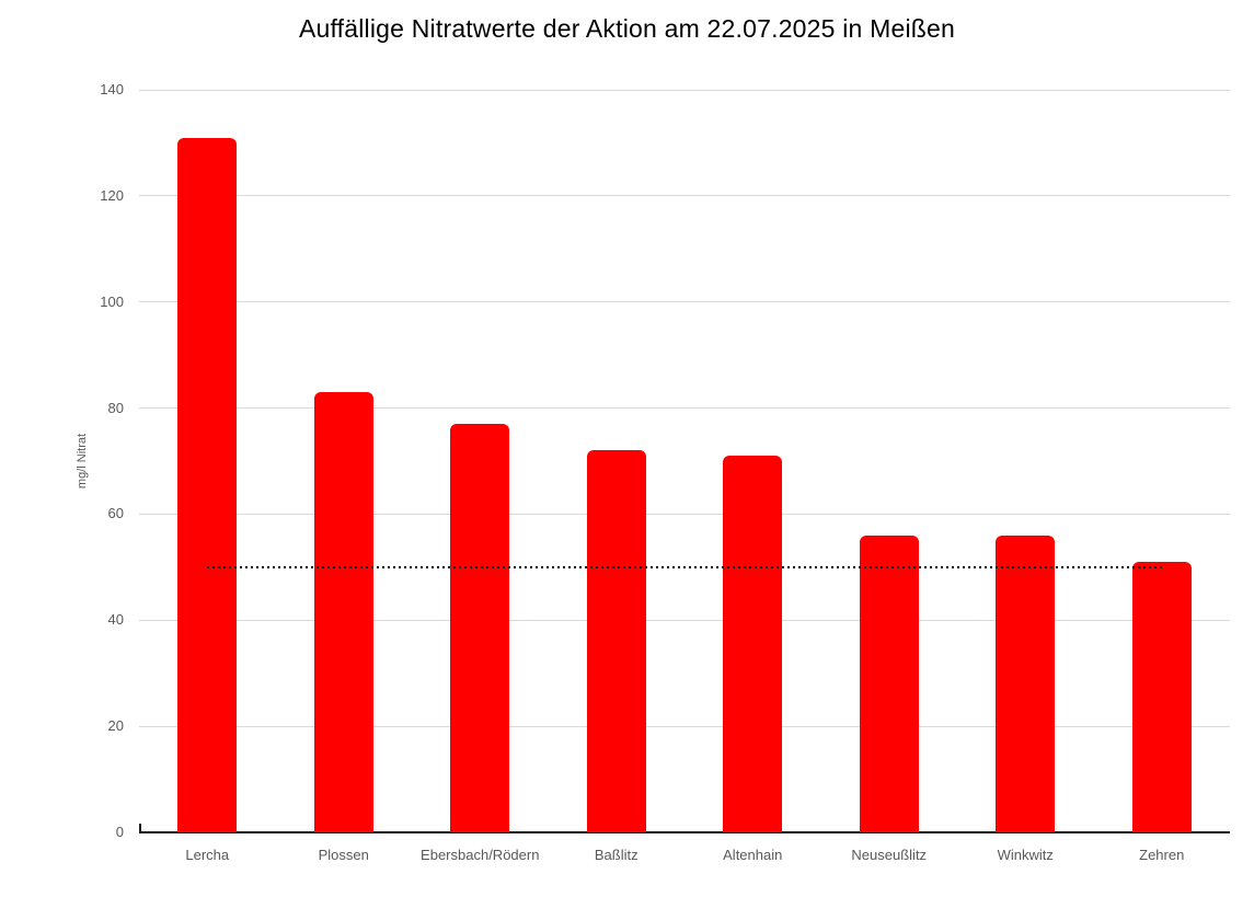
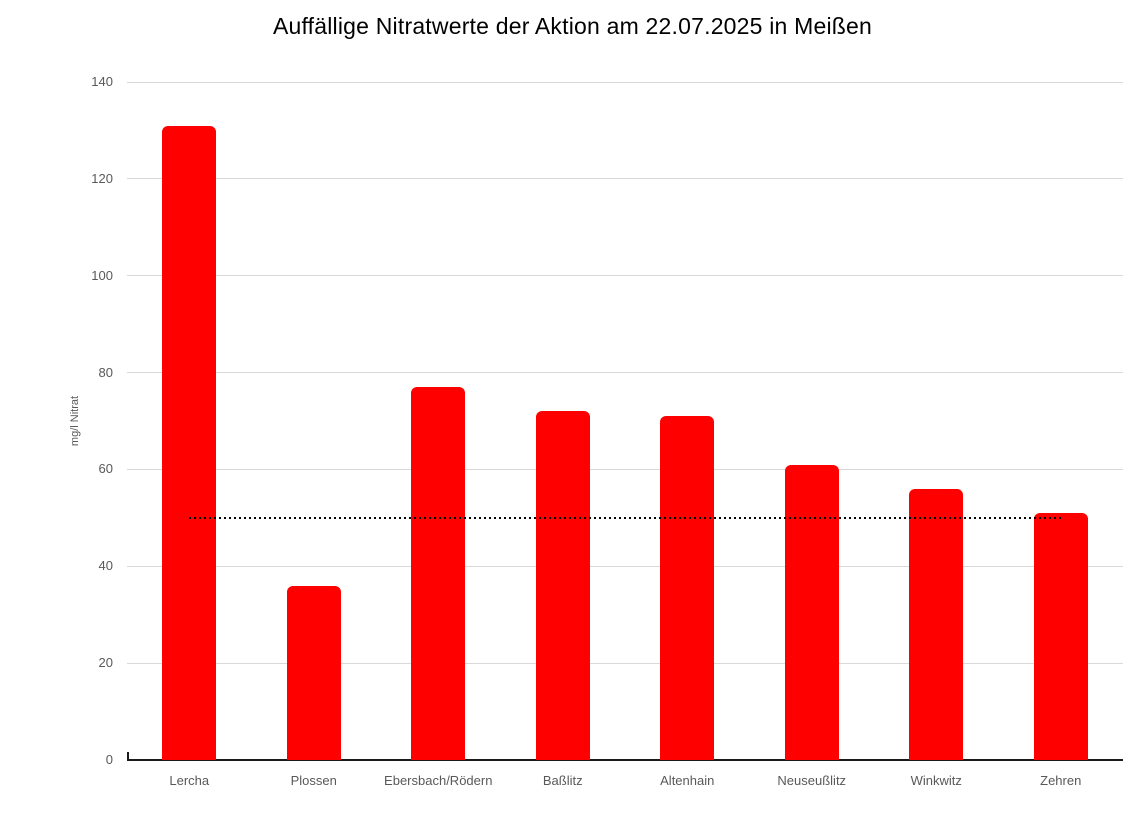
Plossen: 83 -> 36
Neuseußlitz: 56 -> 61
